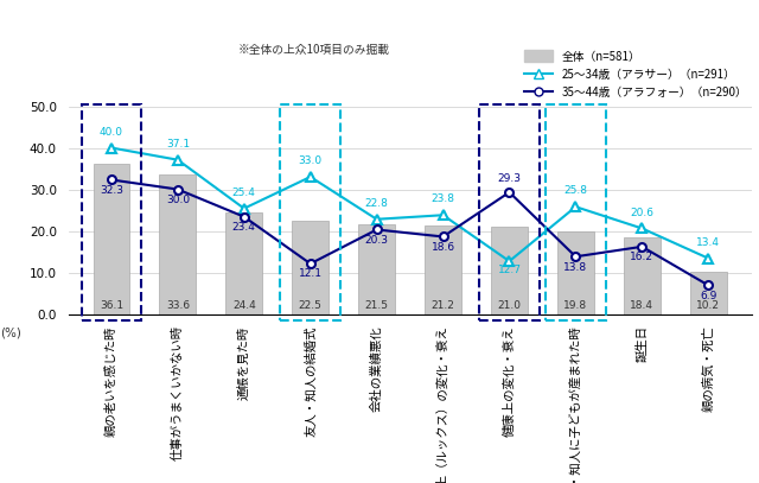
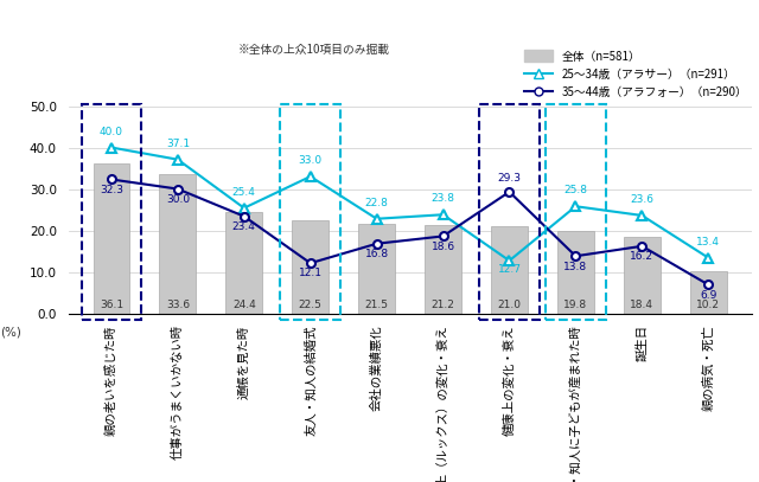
35～44歳（アラフォー）（n=290）/会社の業績悪化: 20.3 -> 16.8
25～34歳（アラサー）（n=291）/誕生日: 20.6 -> 23.6
